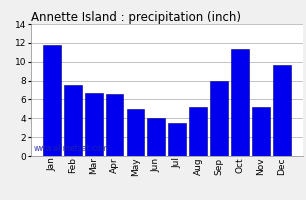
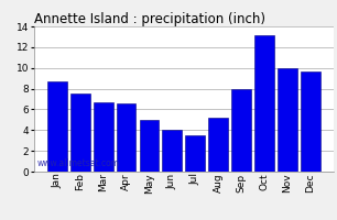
Jan: 11.8 -> 8.7
Oct: 11.4 -> 13.1
Nov: 5.2 -> 10.0
